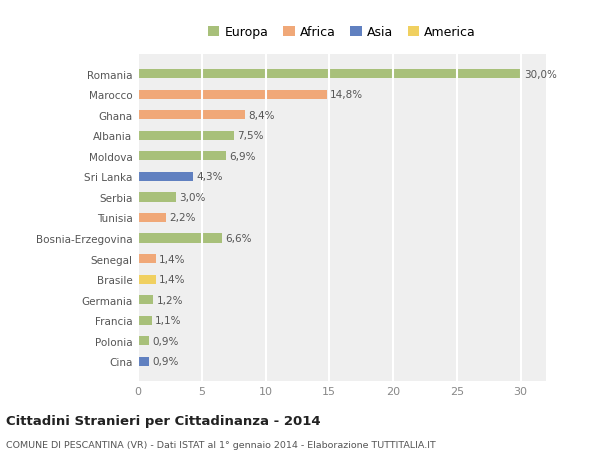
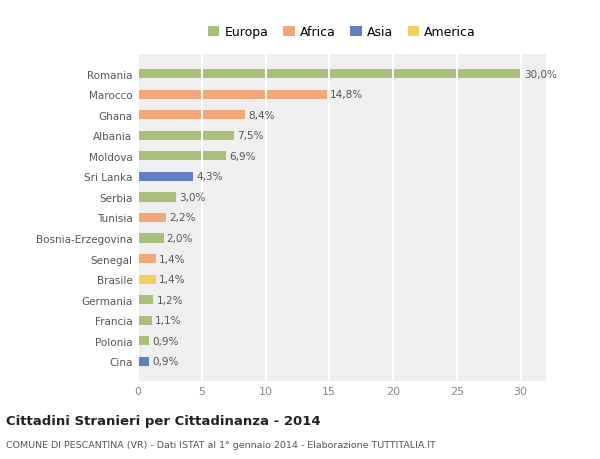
Bosnia-Erzegovina: 6,6% -> 2,0%
